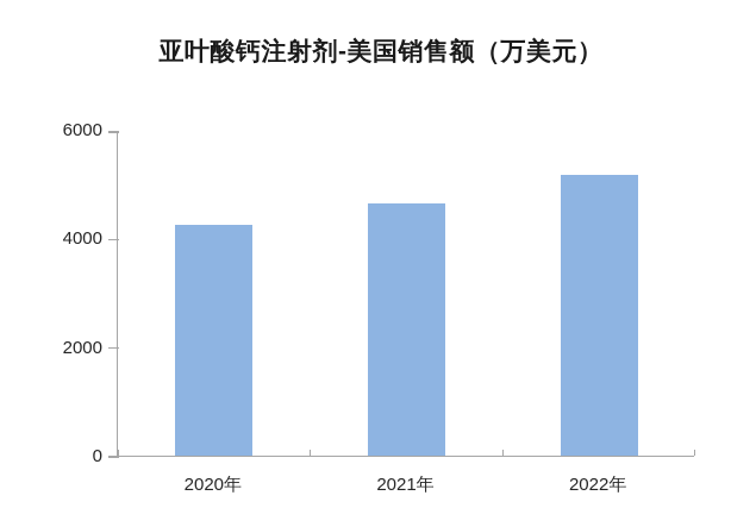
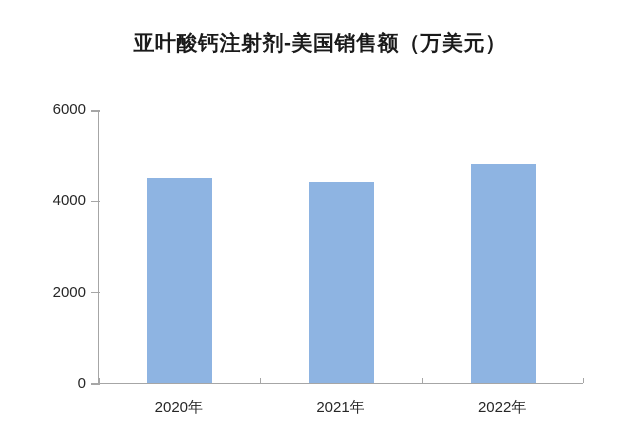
2020年: 4200 -> 4500
2021年: 4600 -> 4400
2022年: 5200 -> 4800
